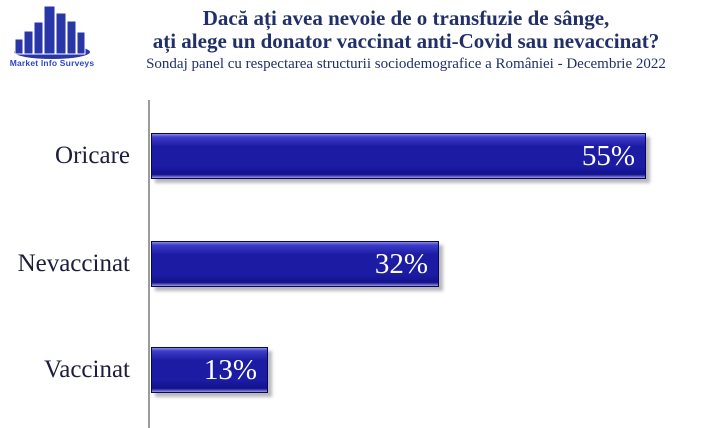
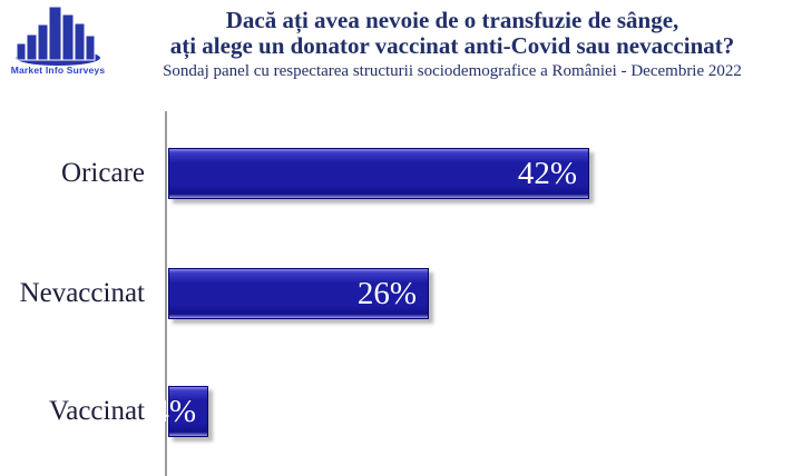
Oricare: 55% -> 42%
Nevaccinat: 32% -> 26%
Vaccinat: 13% -> 4%
